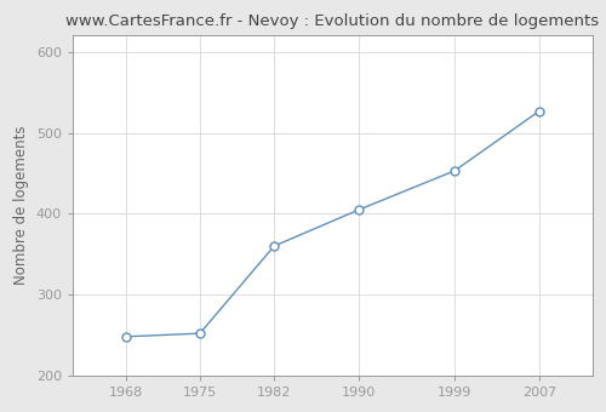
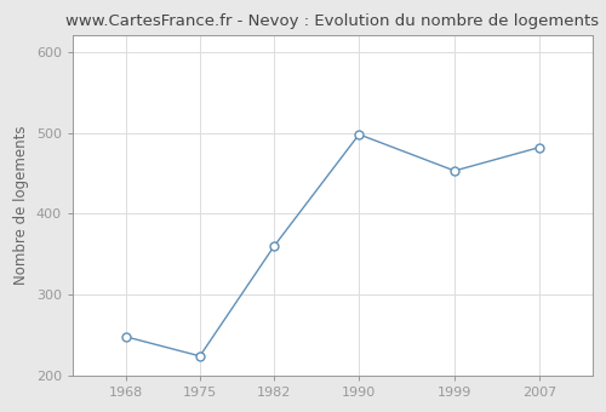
1975: 252 -> 224
1990: 405 -> 498
2007: 527 -> 482
